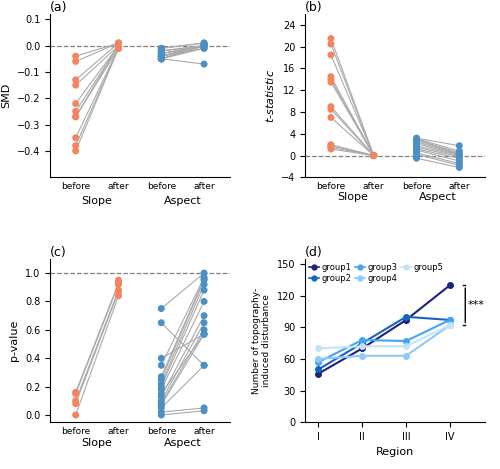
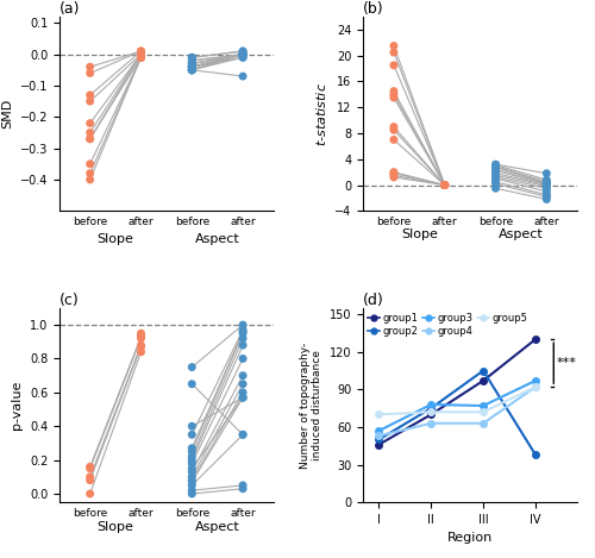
(d)/group4/I: 60 -> 53
(d)/group2/III: 100 -> 105
(d)/group2/IV: 97 -> 38
